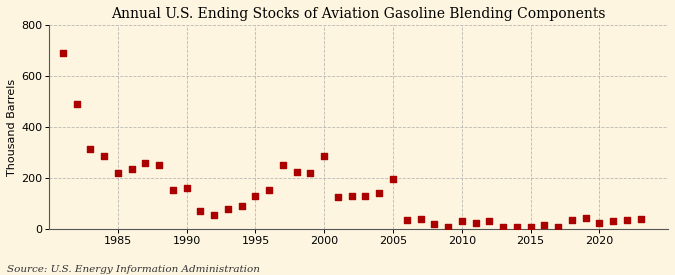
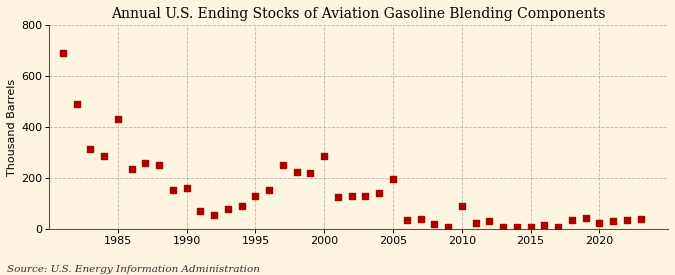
1985: 220 -> 430
2010: 30 -> 90
